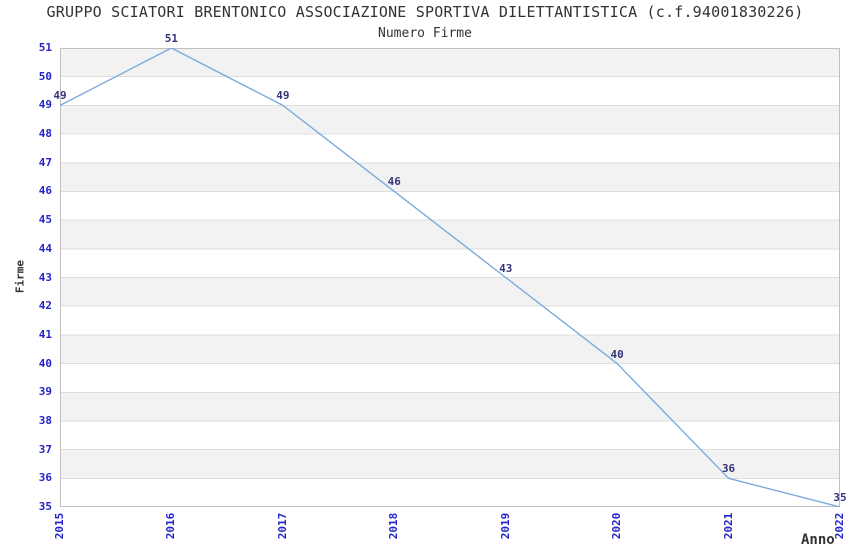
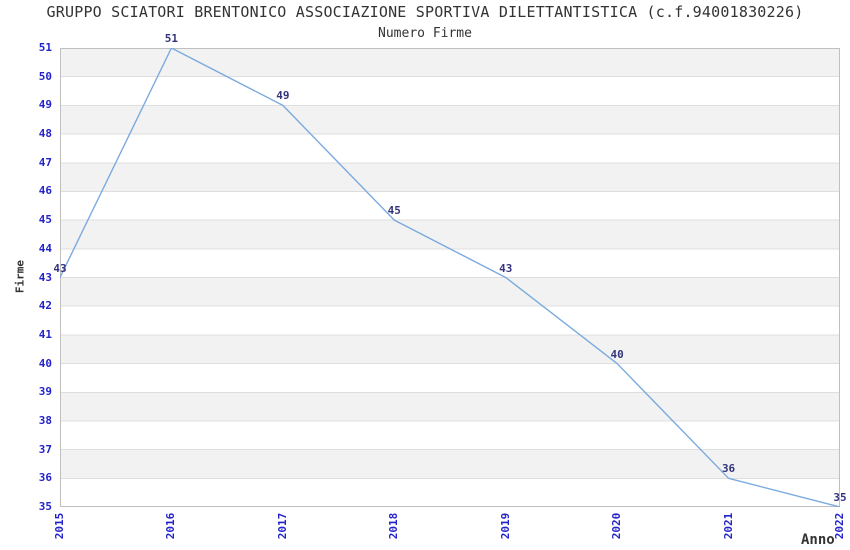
2015: 49 -> 43
2018: 46 -> 45
